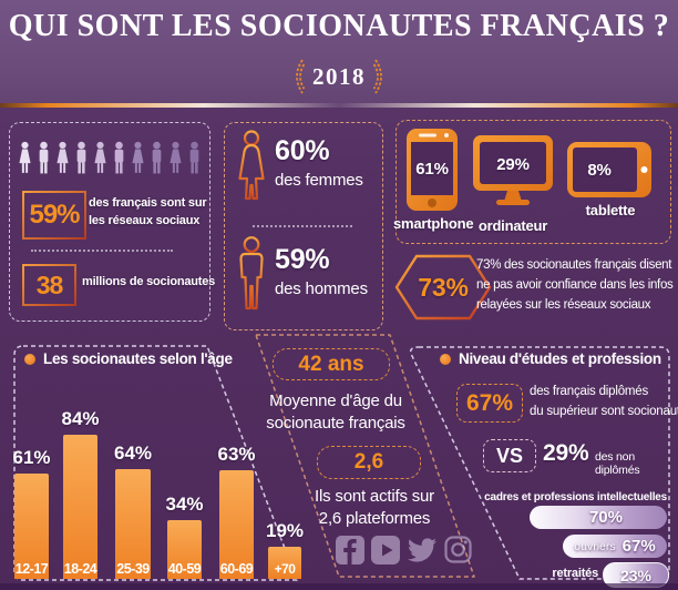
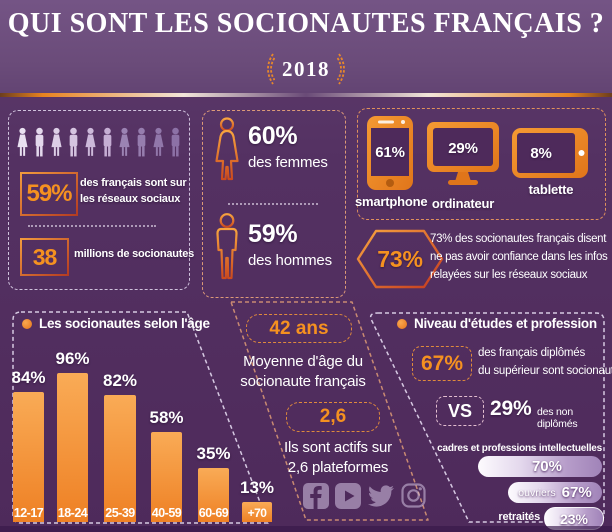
Les socionautes selon l'âge/12-17: 61% -> 84%
Les socionautes selon l'âge/18-24: 84% -> 96%
Les socionautes selon l'âge/25-39: 64% -> 82%
Les socionautes selon l'âge/40-59: 34% -> 58%
Les socionautes selon l'âge/60-69: 63% -> 35%
Les socionautes selon l'âge/+70: 19% -> 13%
